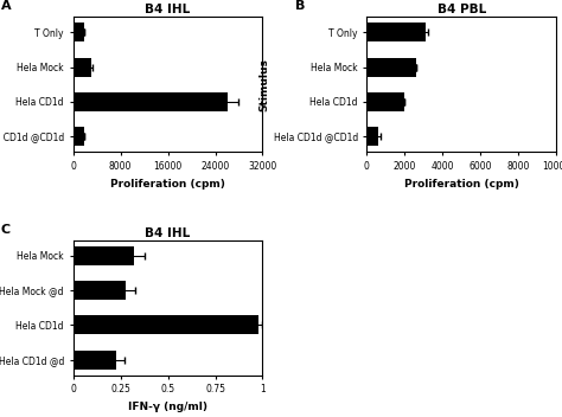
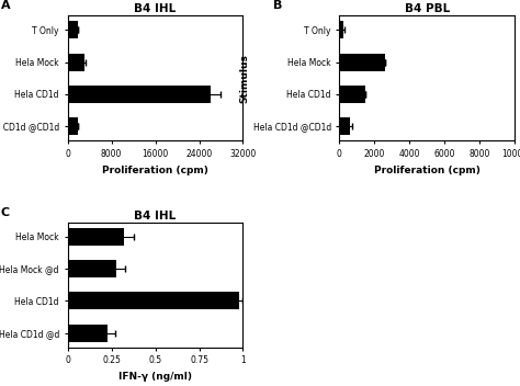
B4 PBL/T Only: 3100 -> 200
B4 PBL/Hela CD1d: 2000 -> 1500
